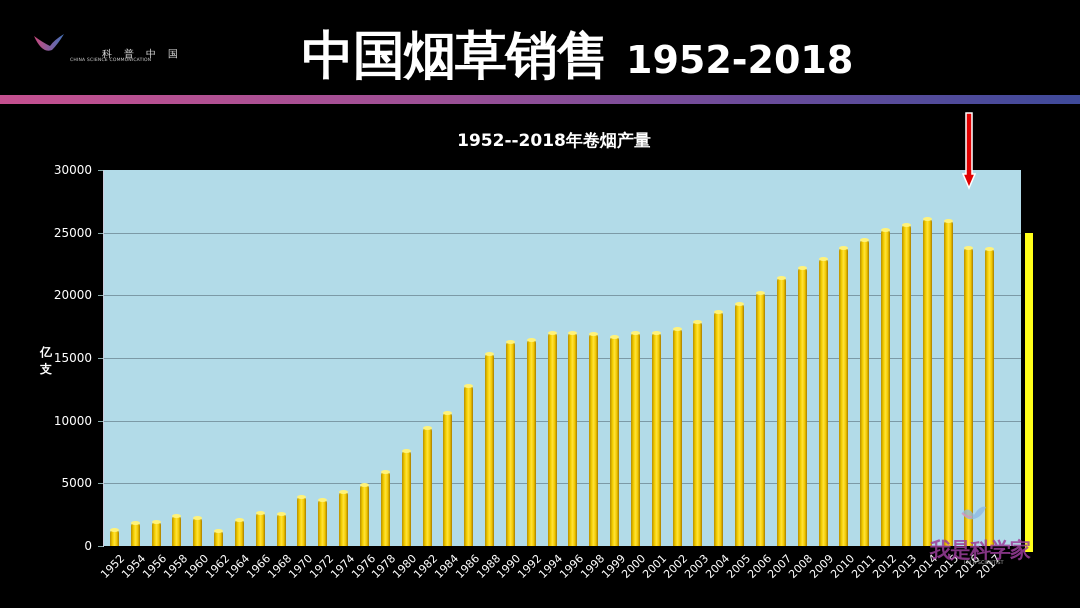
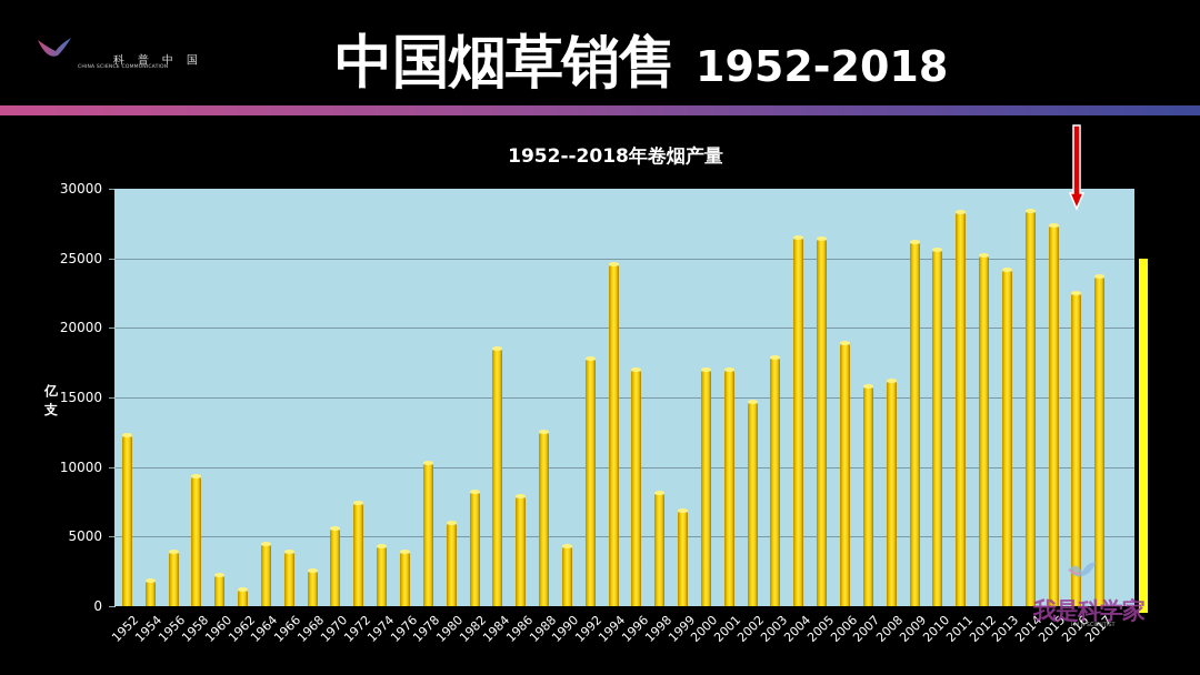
1952: 1300 -> 12300
1956: 1900 -> 3900
1958: 2400 -> 9300
1964: 2100 -> 4500
1966: 2600 -> 3900
1970: 3900 -> 5600
1972: 3700 -> 7400
1976: 4900 -> 3900
1978: 5900 -> 10300
1980: 7600 -> 6000
1982: 9400 -> 8200
1984: 10600 -> 18500
1986: 12800 -> 7900
1988: 15300 -> 12500
1990: 16300 -> 4300
1992: 16400 -> 17800
1994: 17000 -> 24600
1998: 16900 -> 8100
1999: 16700 -> 6900
2002: 17300 -> 14700
2004: 18700 -> 26500
2005: 19300 -> 26400
2006: 20200 -> 18900
2007: 21400 -> 15800
2008: 22200 -> 16200
2009: 22900 -> 26200
2010: 23800 -> 25600
2011: 24400 -> 28300
2013: 25600 -> 24200
2014: 26100 -> 28400
2015: 25900 -> 27400
2016: 23800 -> 22500
